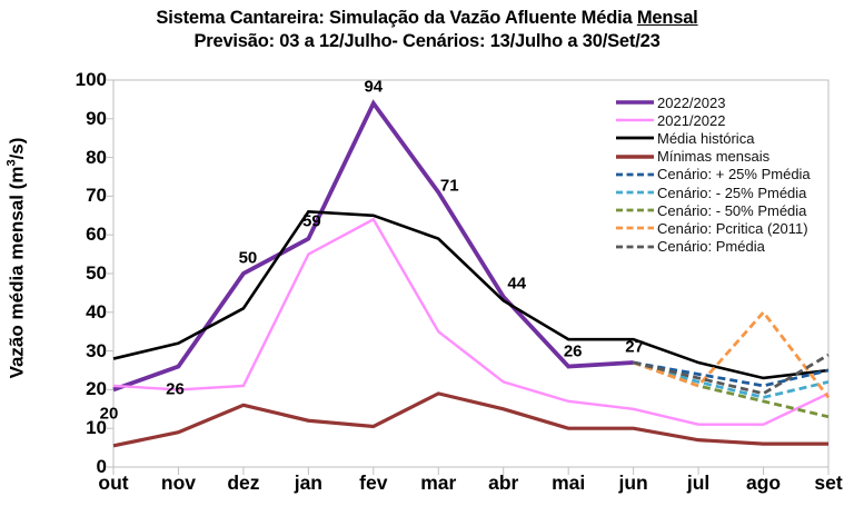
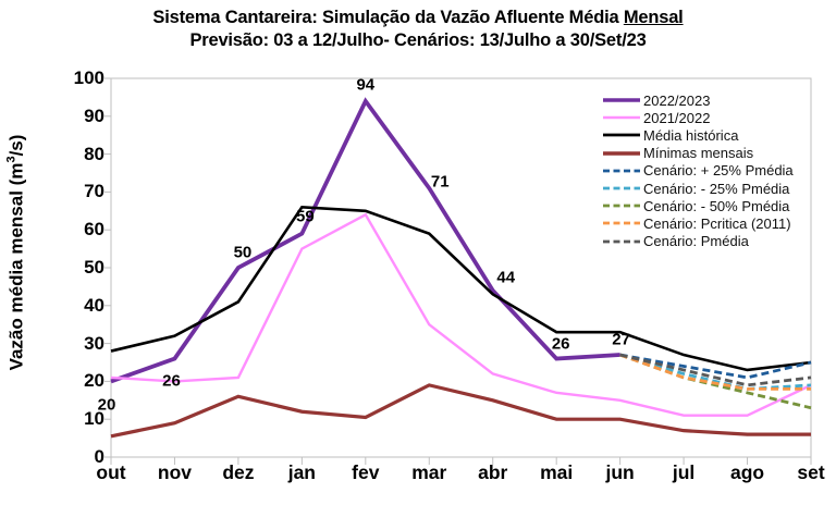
Cenário: Pcritica (2011)/ago: 40 -> 18
Cenário: - 25% Pmédia/set: 22 -> 19
Cenário: Pmédia/set: 29 -> 21
